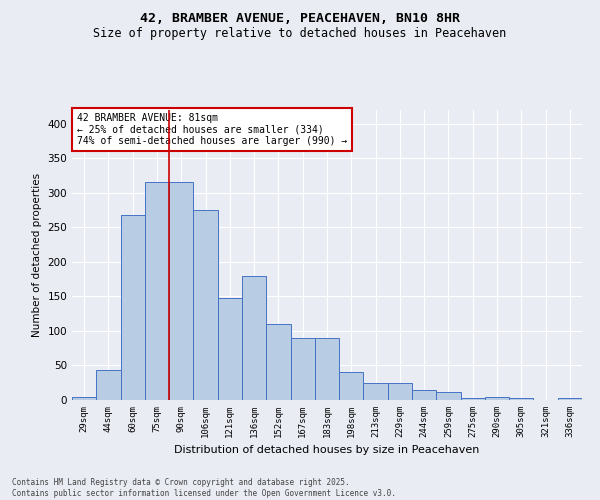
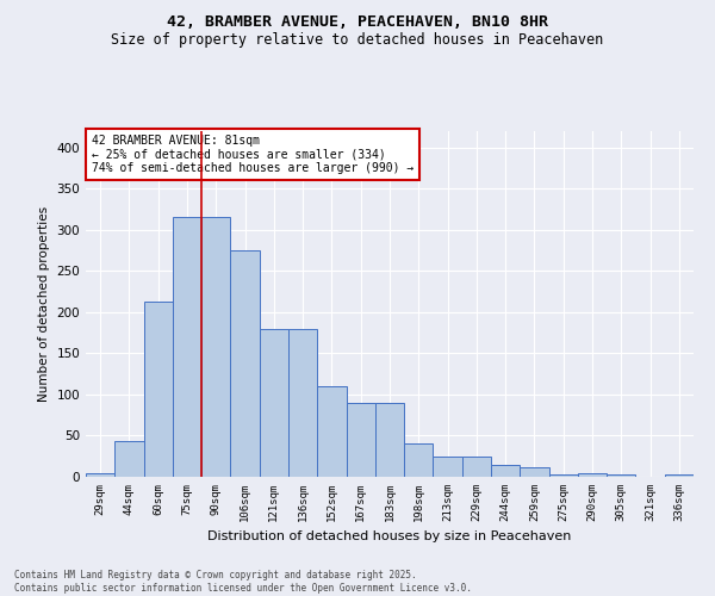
60sqm: 268 -> 213
121sqm: 148 -> 180
